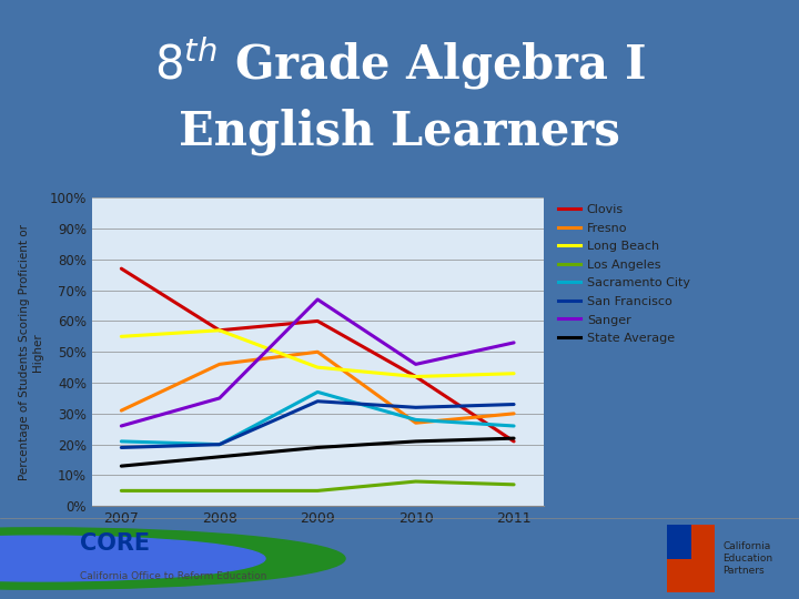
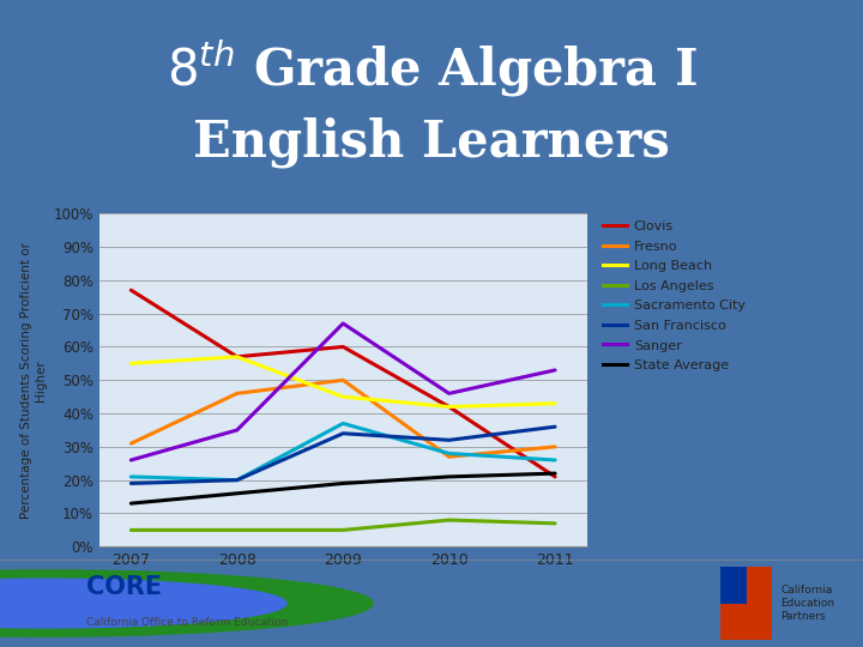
San Francisco/2011: 33% -> 36%
